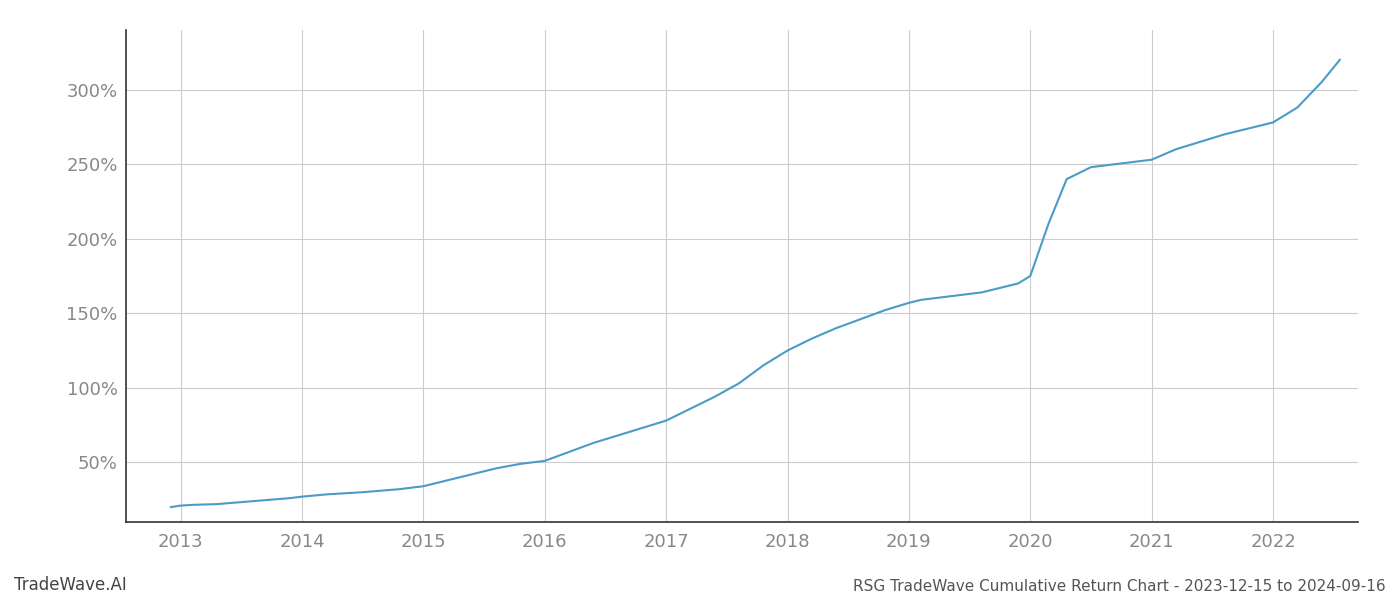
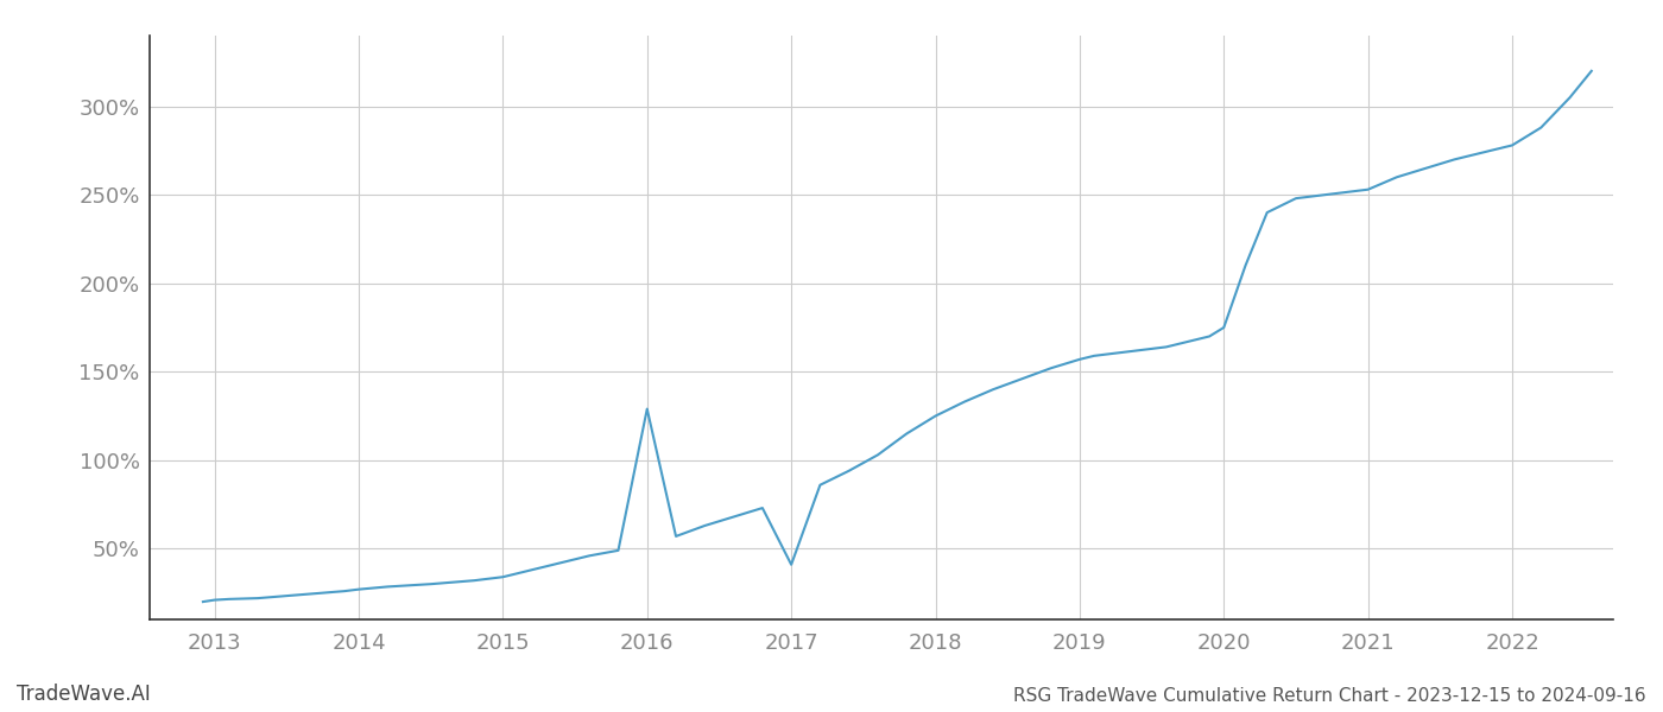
2016: 51% -> 129%
2017: 78% -> 41%
